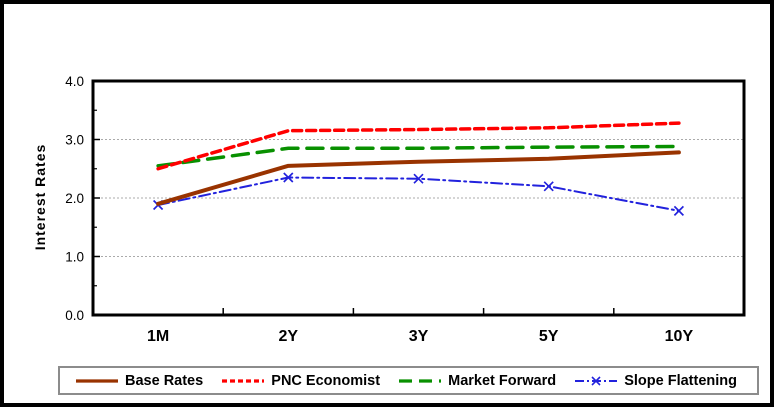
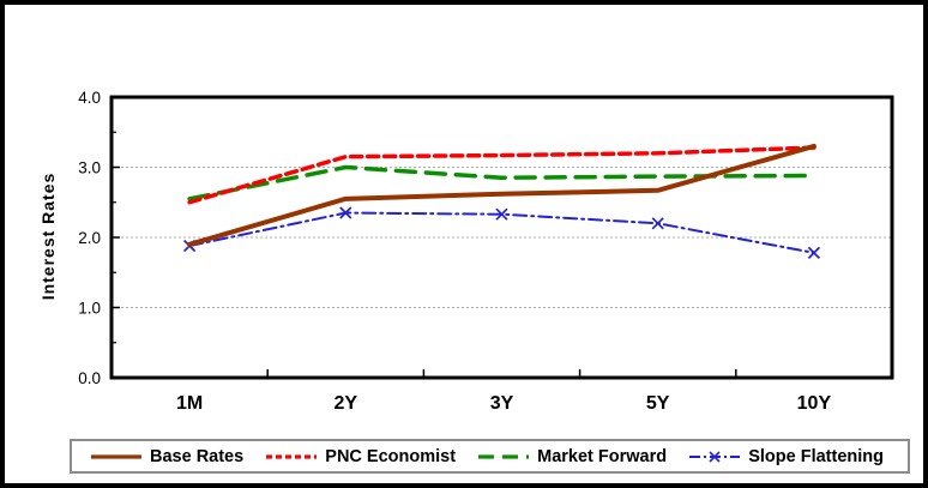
Market Forward/2Y: 2.9 -> 3.0
Base Rates/10Y: 2.8 -> 3.3
